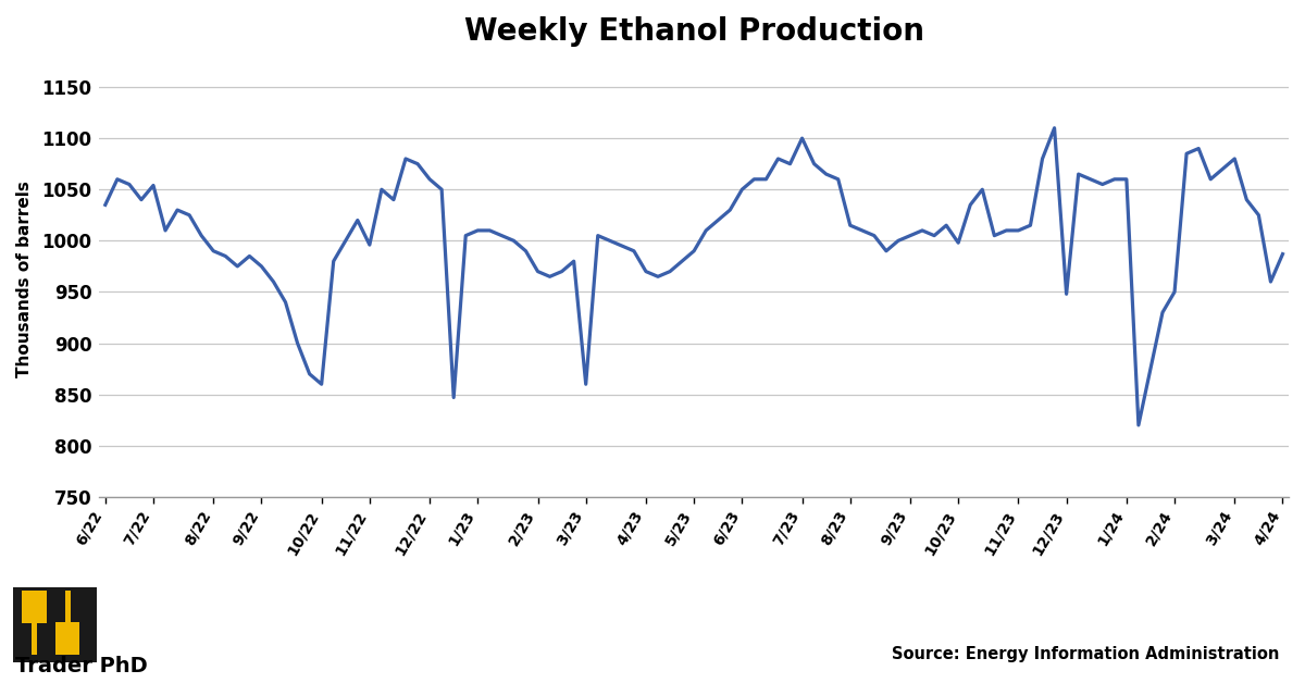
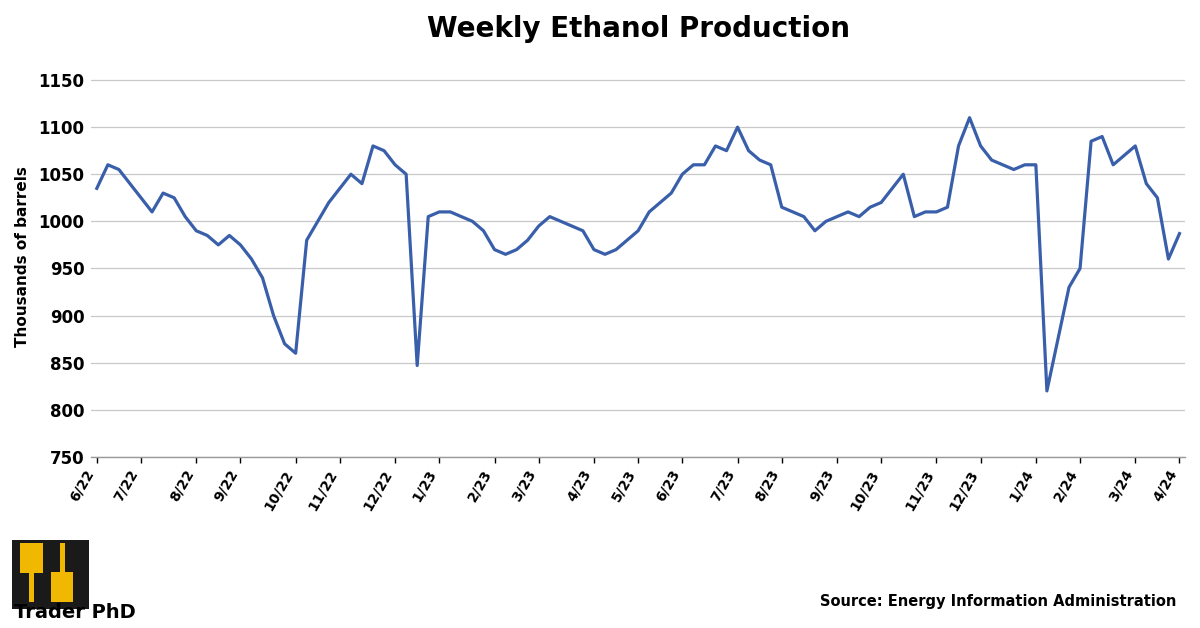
7/22: 1054 -> 1025
11/22: 996 -> 1035
3/23: 860 -> 995
10/23: 998 -> 1020
12/23: 948 -> 1080
